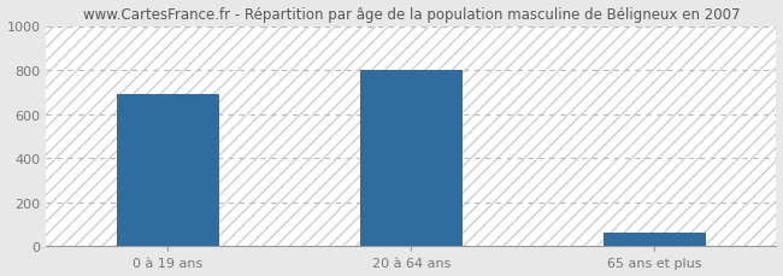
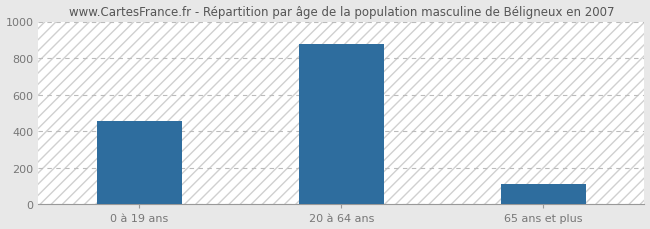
0 à 19 ans: 690 -> 460
20 à 64 ans: 800 -> 880
65 ans et plus: 60 -> 110
